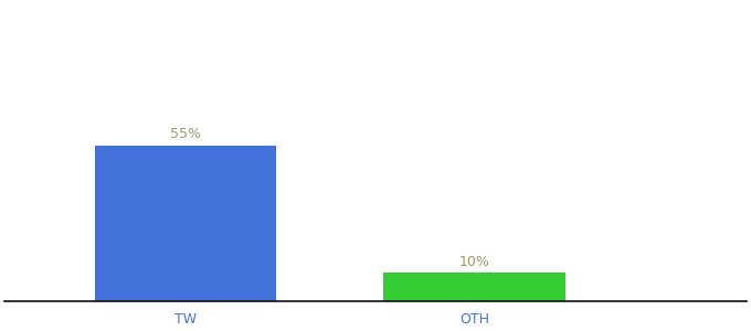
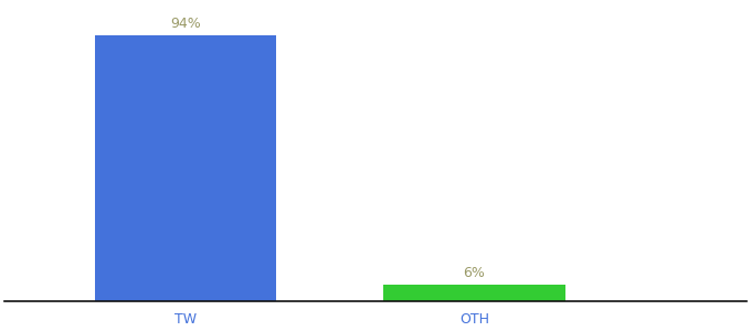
TW: 55% -> 94%
OTH: 10% -> 6%
